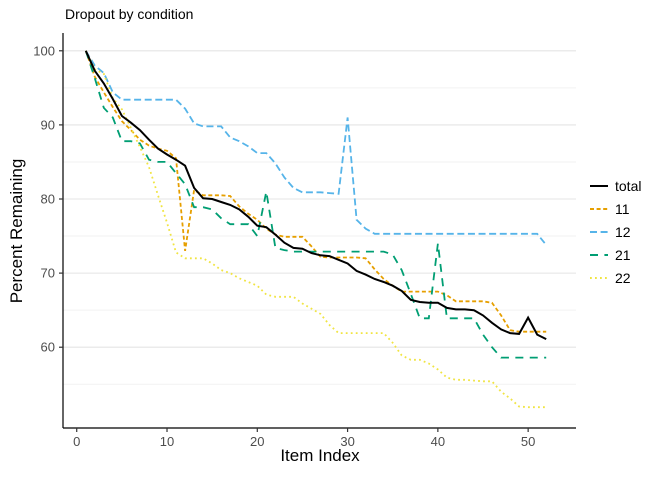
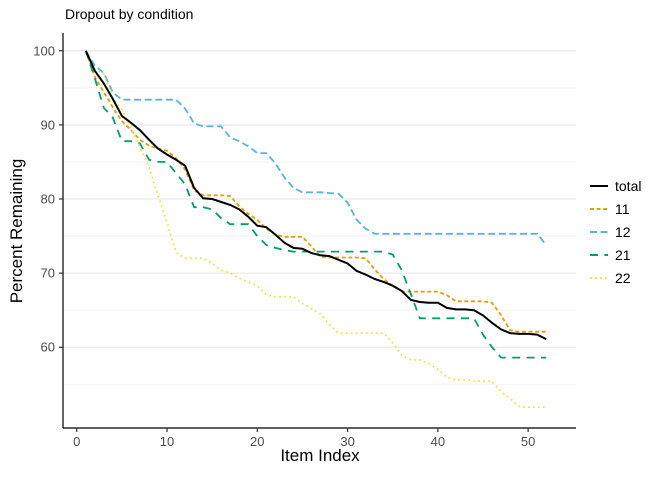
11/12: 73 -> 84
21/21: 81 -> 74
12/30: 91 -> 80
21/40: 74 -> 64
total/50: 64 -> 62
